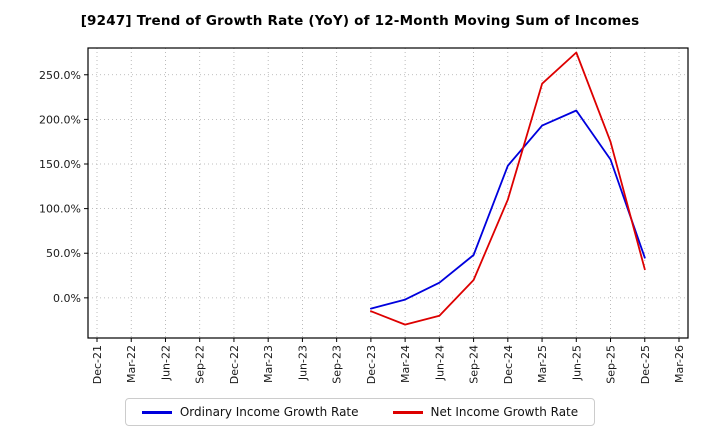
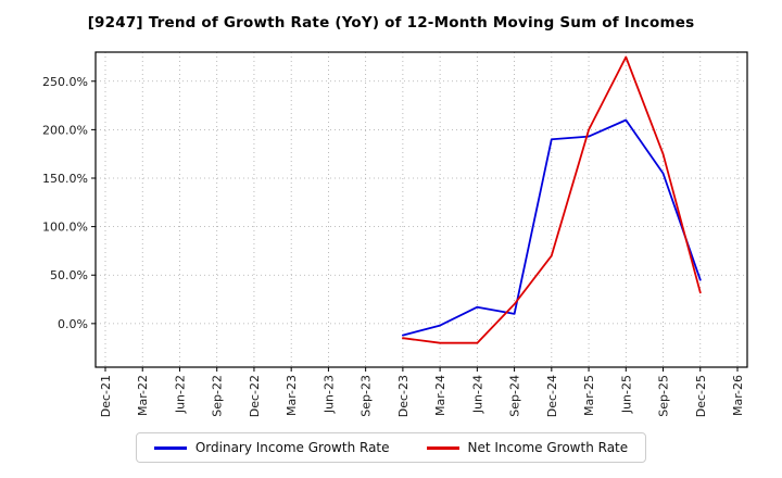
Net Income Growth Rate/Mar-24: -30% -> -20%
Ordinary Income Growth Rate/Sep-24: 50% -> 10%
Ordinary Income Growth Rate/Dec-24: 150% -> 190%
Net Income Growth Rate/Dec-24: 110% -> 70%
Net Income Growth Rate/Mar-25: 240% -> 200%
